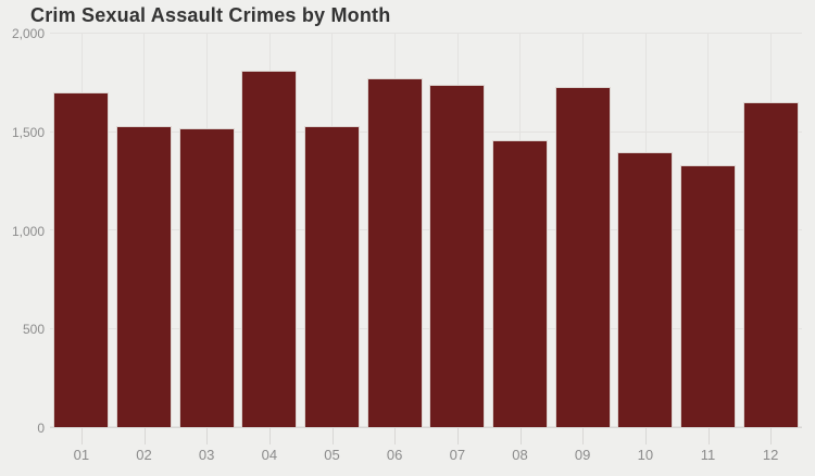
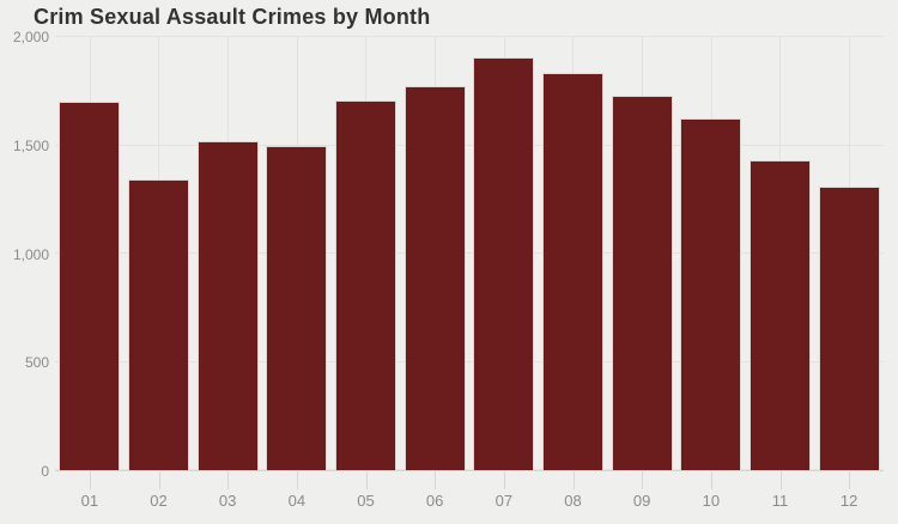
02: 1530 -> 1340
04: 1810 -> 1500
05: 1530 -> 1710
07: 1740 -> 1900
08: 1460 -> 1840
10: 1400 -> 1620
11: 1330 -> 1430
12: 1650 -> 1310
